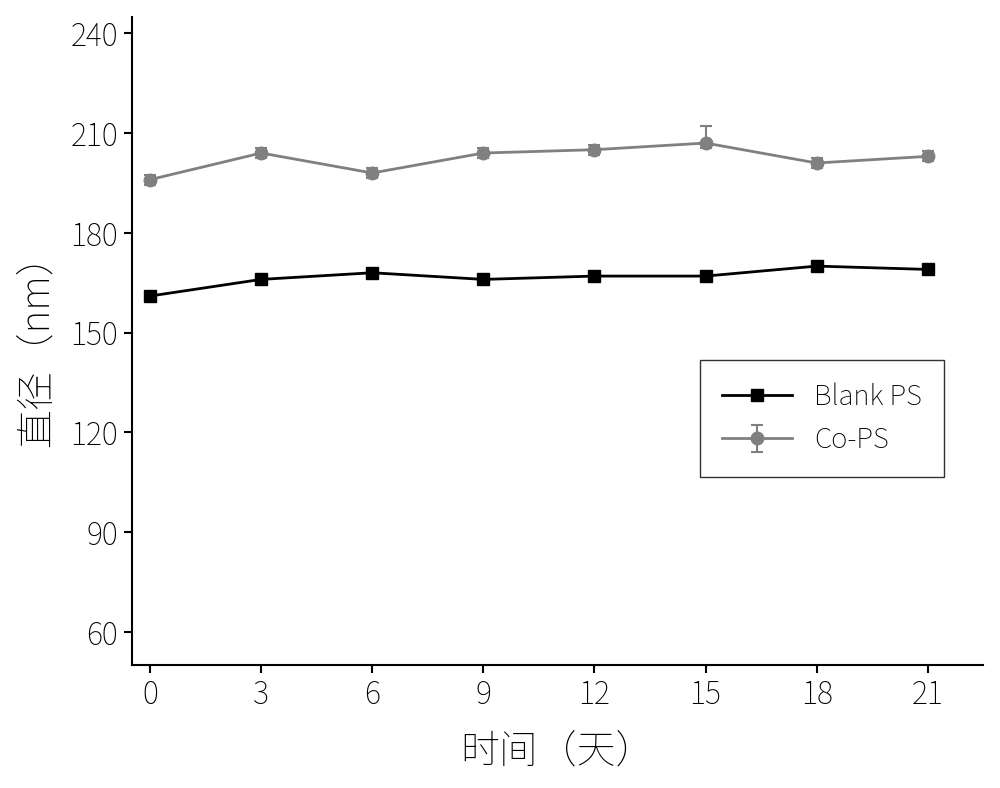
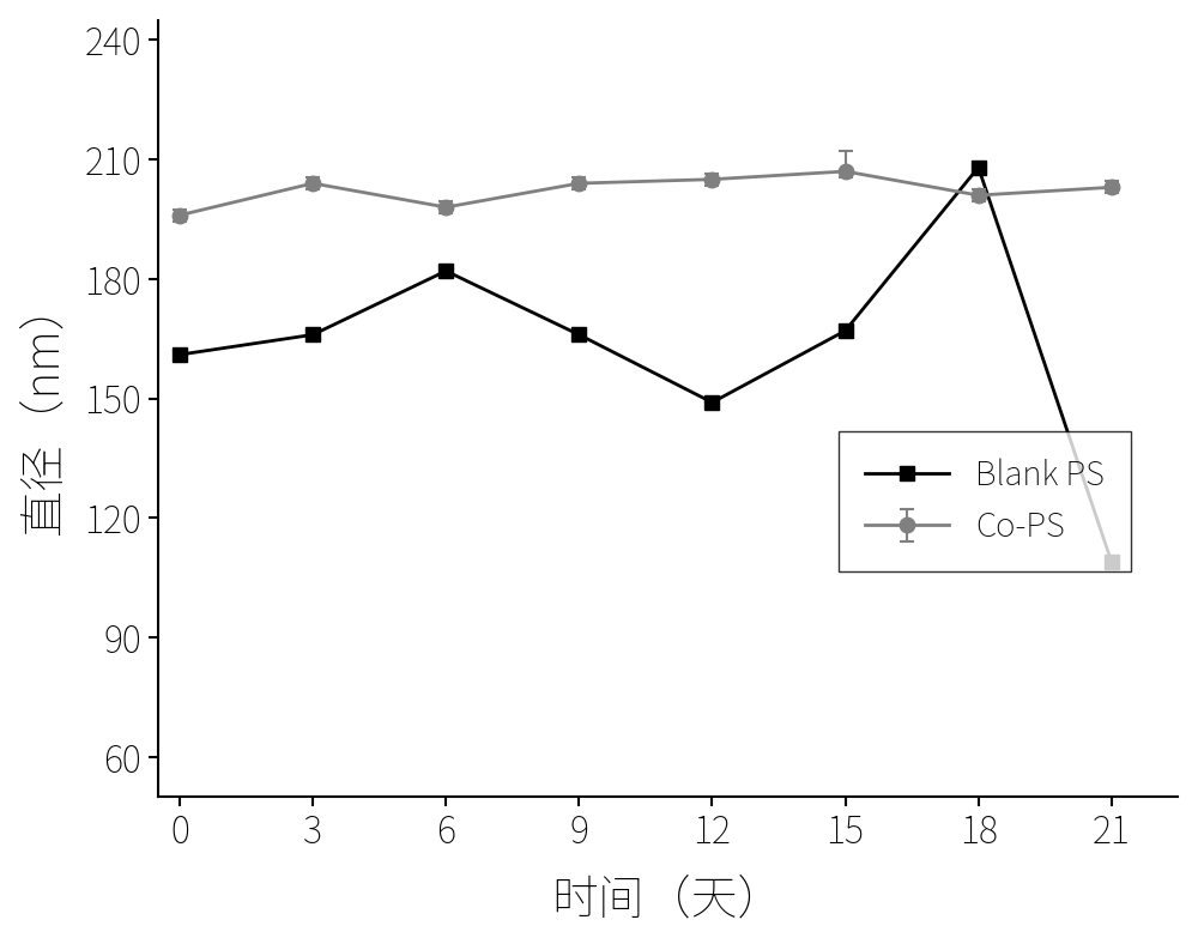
Blank PS/6: 168 -> 182
Blank PS/12: 167 -> 149
Blank PS/18: 170 -> 208
Blank PS/21: 169 -> 109
